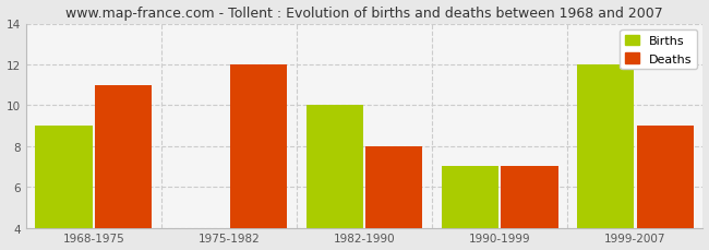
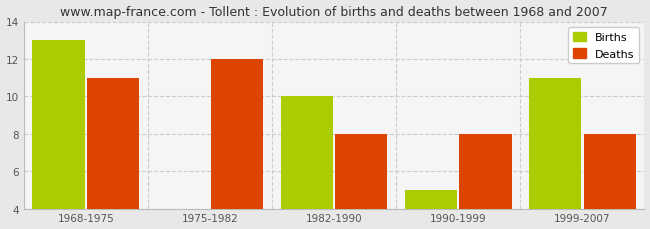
Births/1968-1975: 9 -> 13
Births/1990-1999: 7 -> 5
Deaths/1990-1999: 7 -> 8
Births/1999-2007: 12 -> 11
Deaths/1999-2007: 9 -> 8
